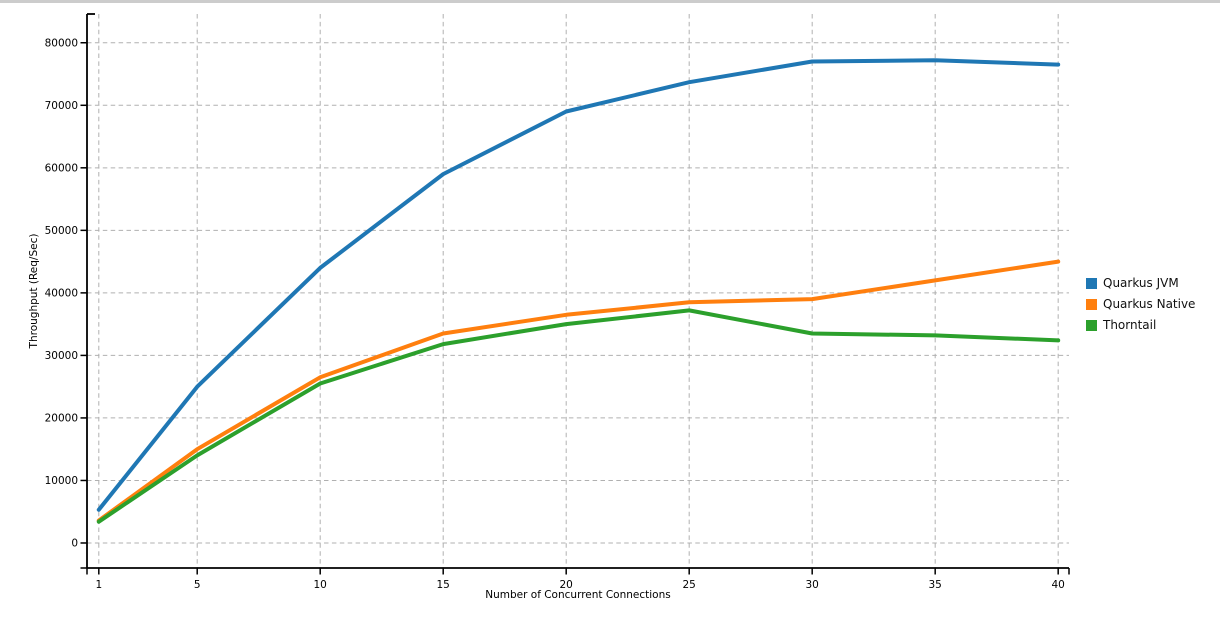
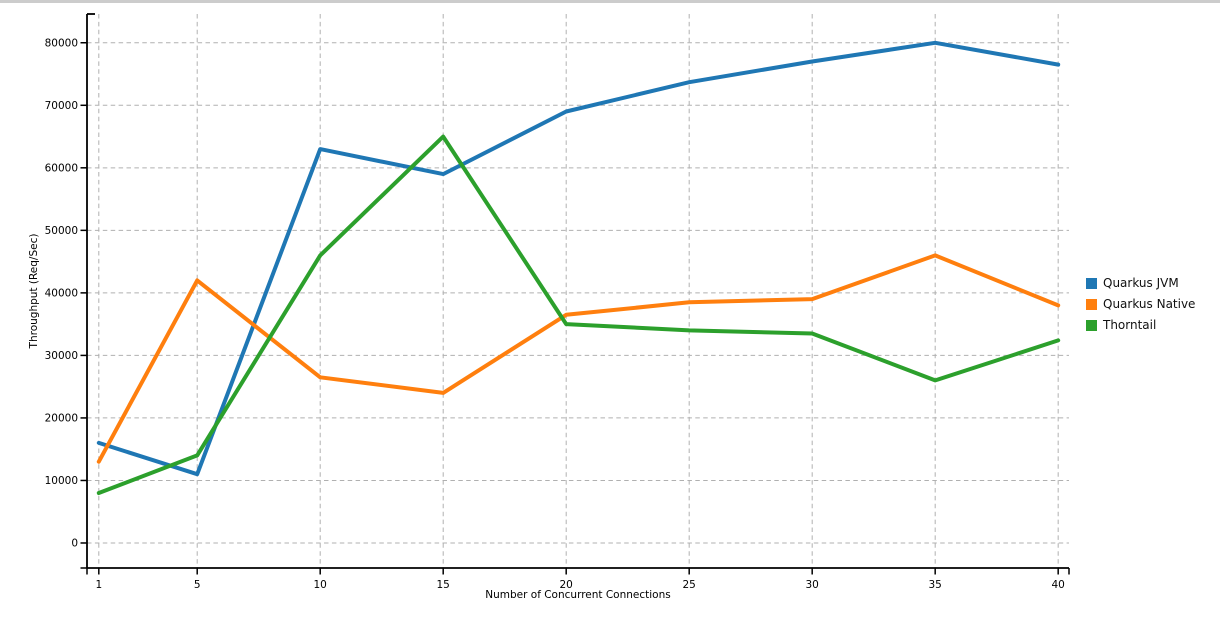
Quarkus JVM/1: 5000 -> 16000
Quarkus Native/1: 4000 -> 13000
Thorntail/1: 3000 -> 8000
Quarkus JVM/5: 25000 -> 11000
Quarkus Native/5: 15000 -> 42000
Quarkus JVM/10: 44000 -> 63000
Thorntail/10: 26000 -> 46000
Quarkus Native/15: 34000 -> 24000
Thorntail/15: 32000 -> 65000
Thorntail/25: 37000 -> 34000
Quarkus JVM/35: 77000 -> 80000
Quarkus Native/35: 42000 -> 46000
Thorntail/35: 33000 -> 26000
Quarkus Native/40: 45000 -> 38000
